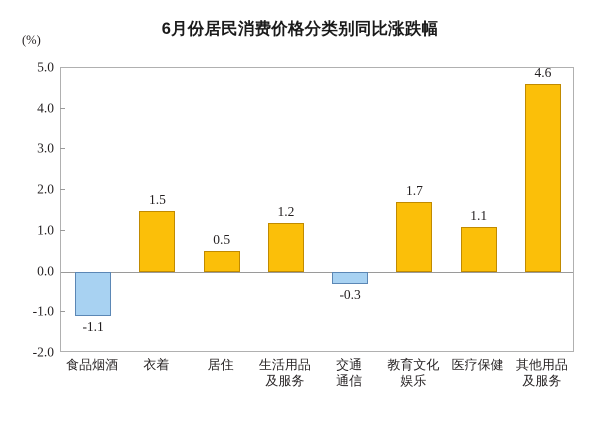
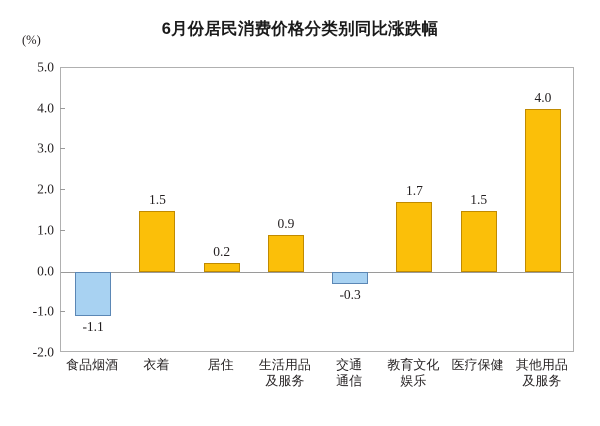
居住: 0.5 -> 0.2
生活用品 及服务: 1.2 -> 0.9
医疗保健: 1.1 -> 1.5
其他用品 及服务: 4.6 -> 4.0
